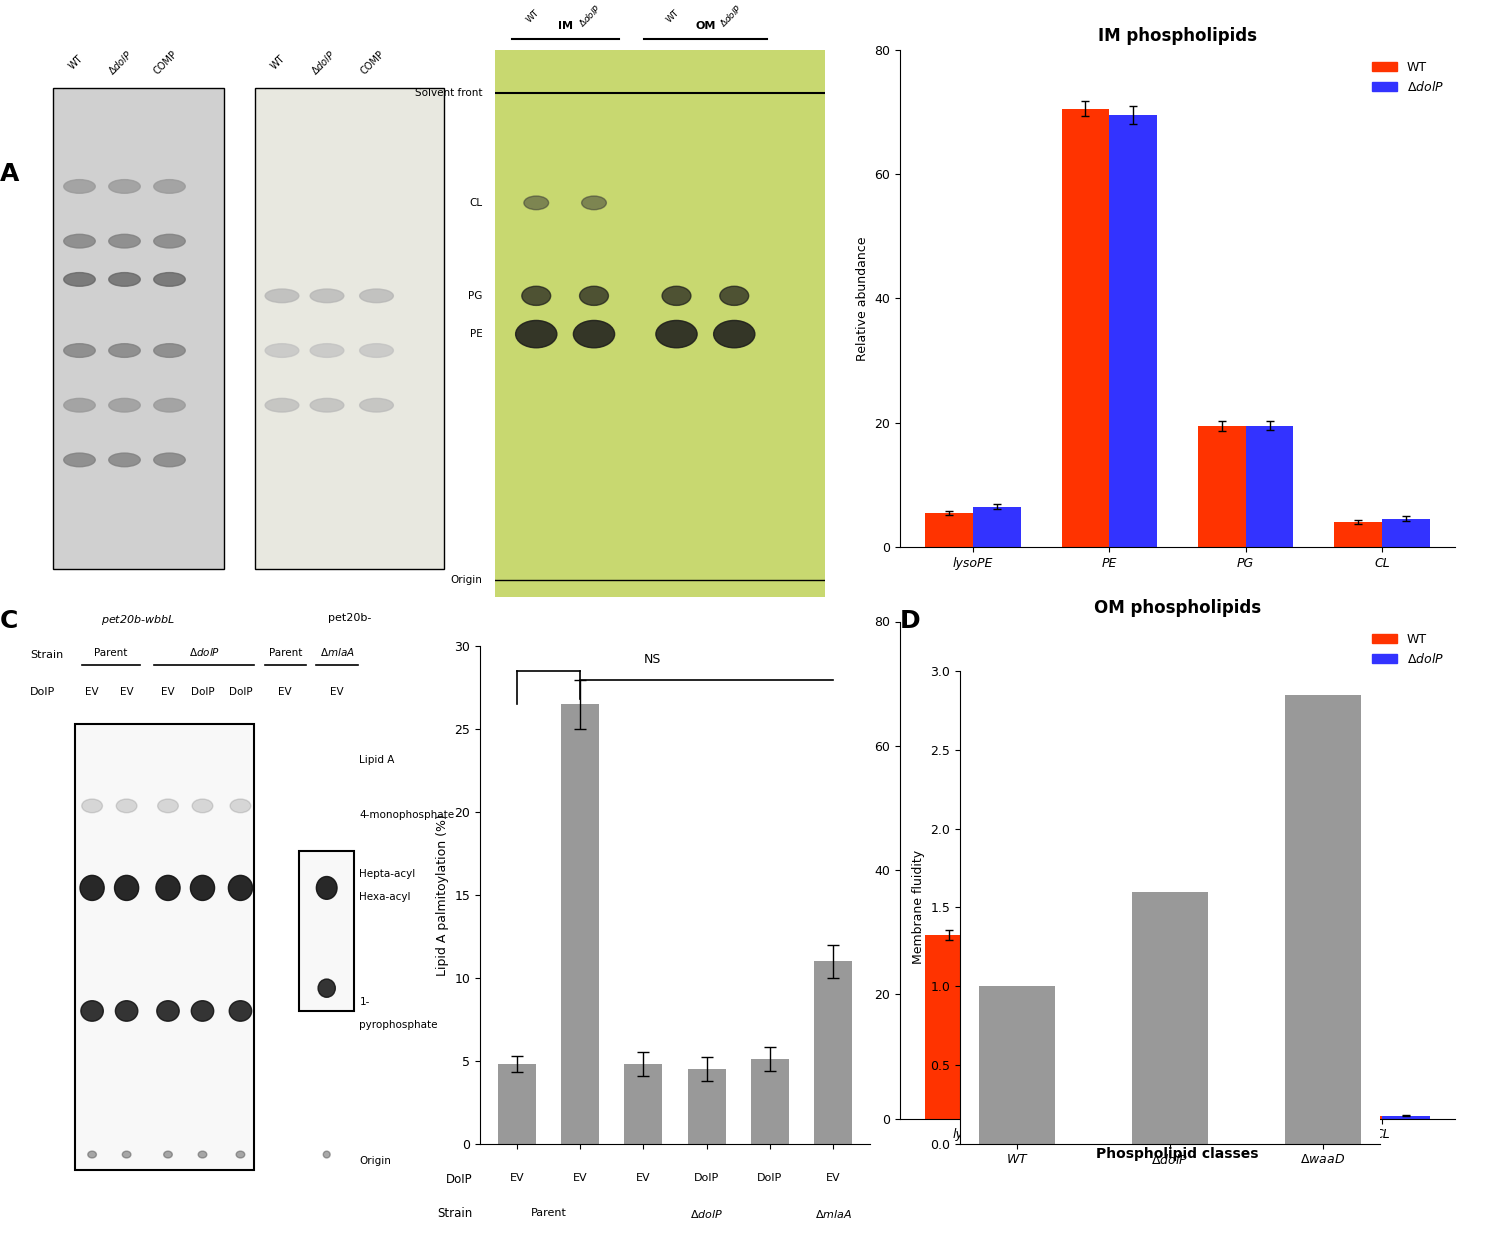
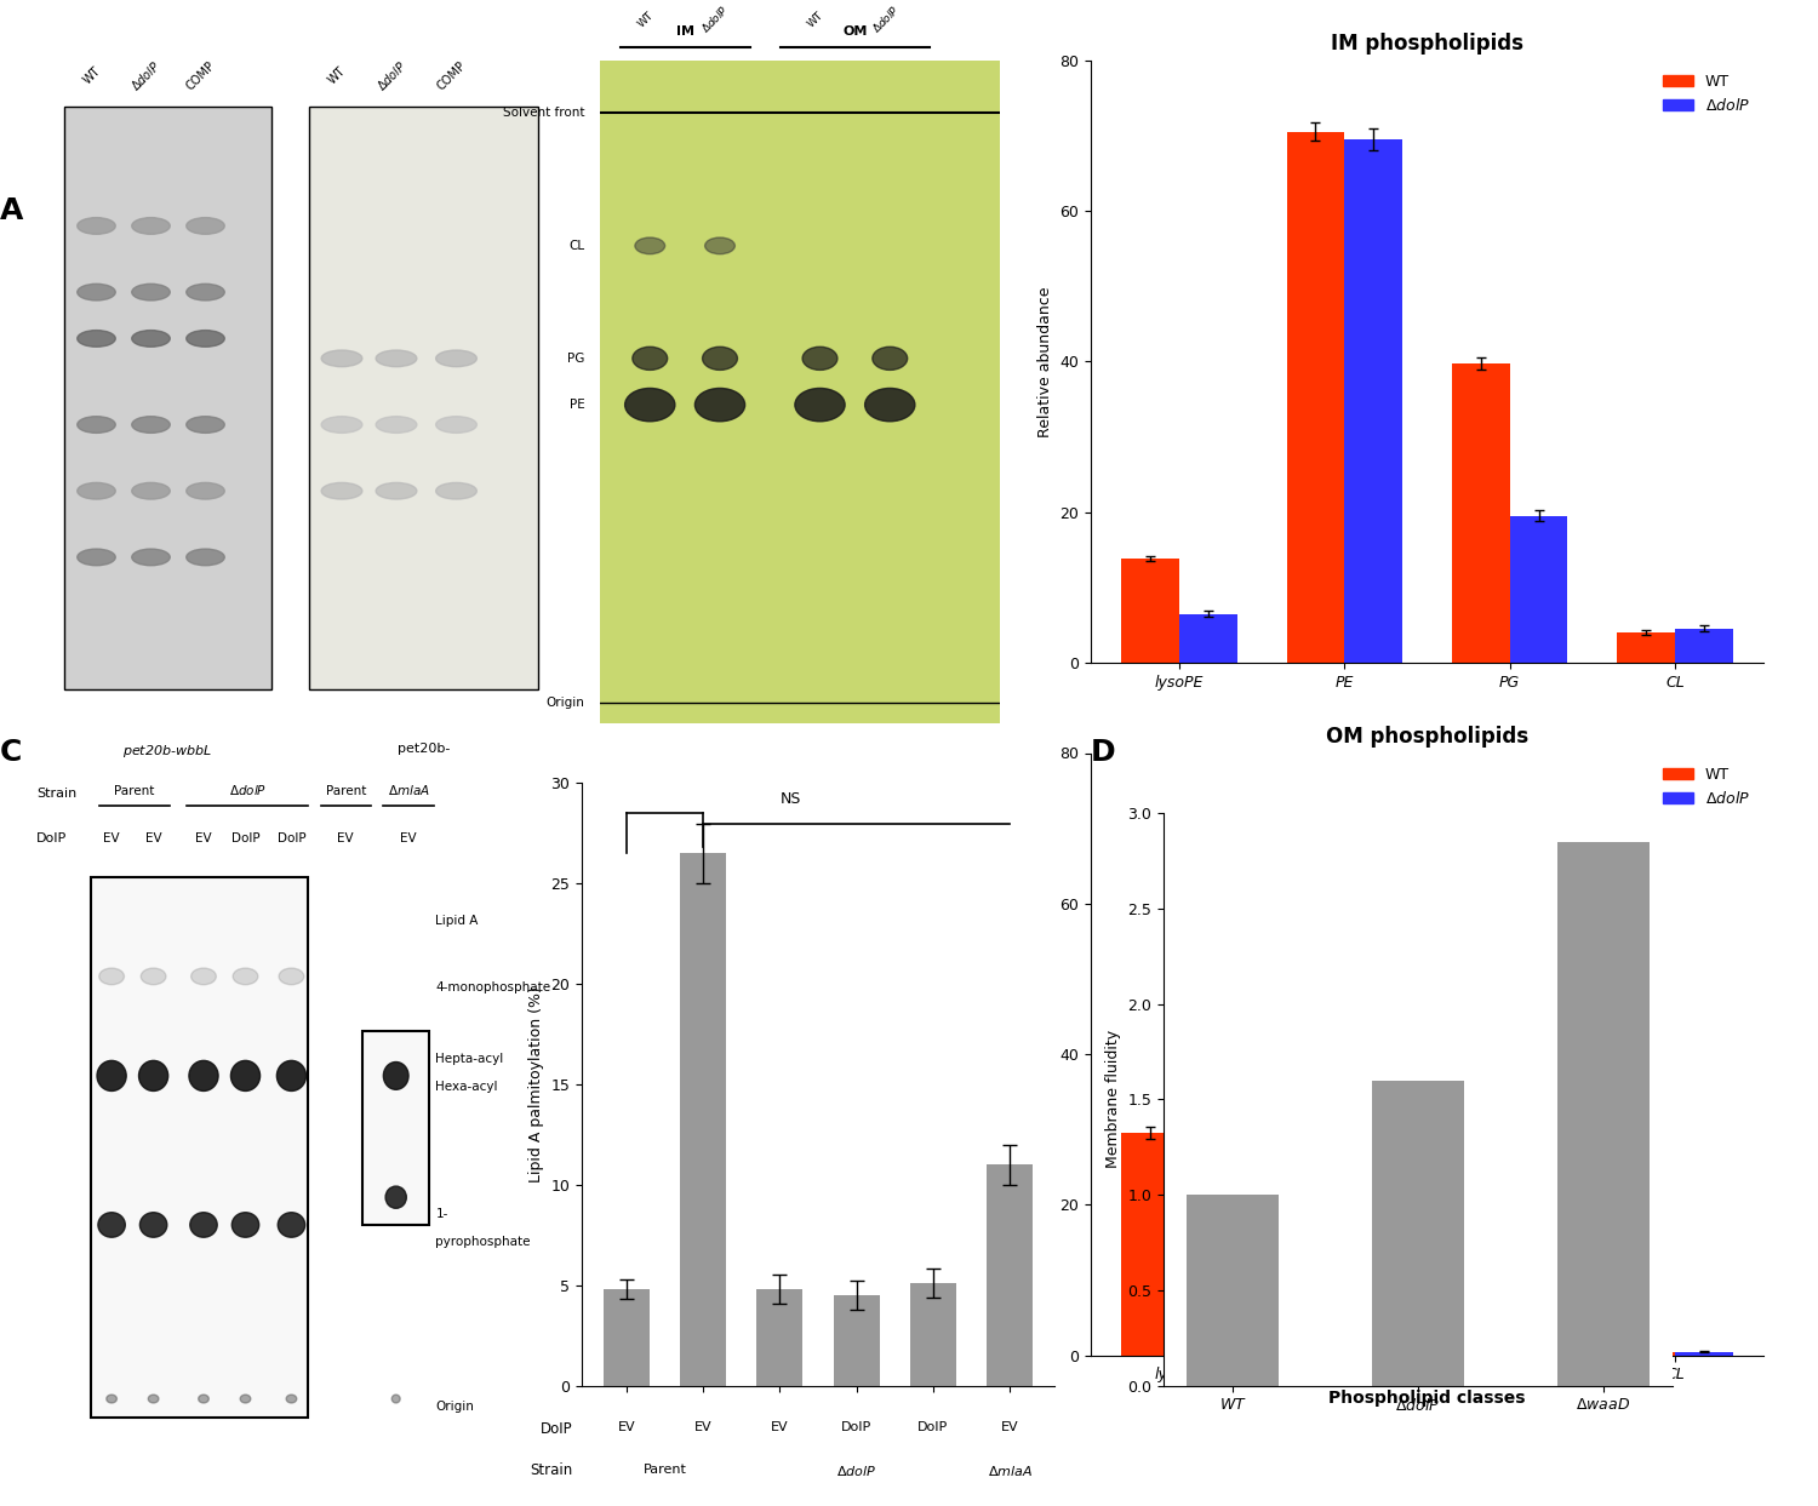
IM phospholipids/WT/lysoPE: 5.5 -> 13.8
IM phospholipids/WT/PG: 19.5 -> 39.8
